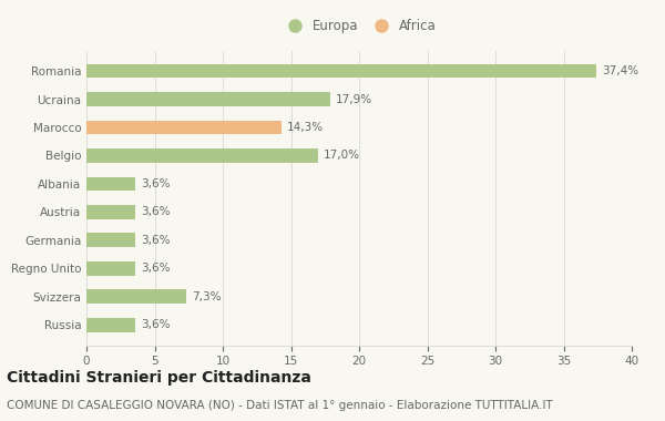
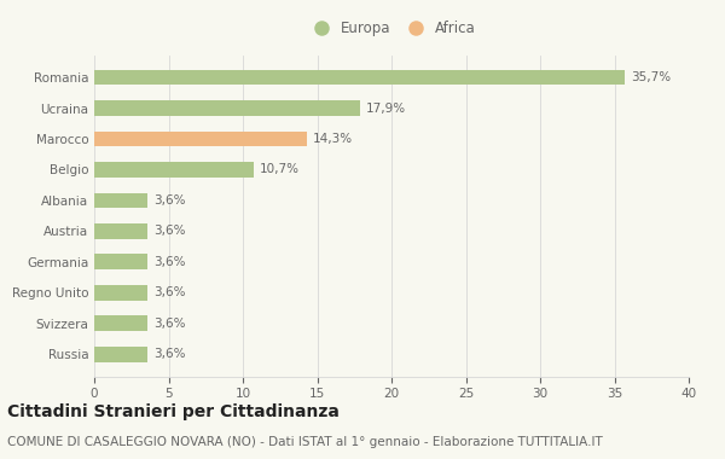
Romania: 37,4% -> 35,7%
Belgio: 17,0% -> 10,7%
Svizzera: 7,3% -> 3,6%
